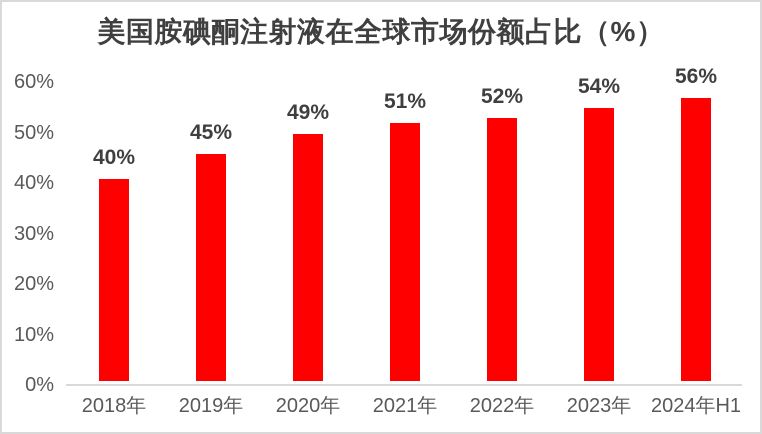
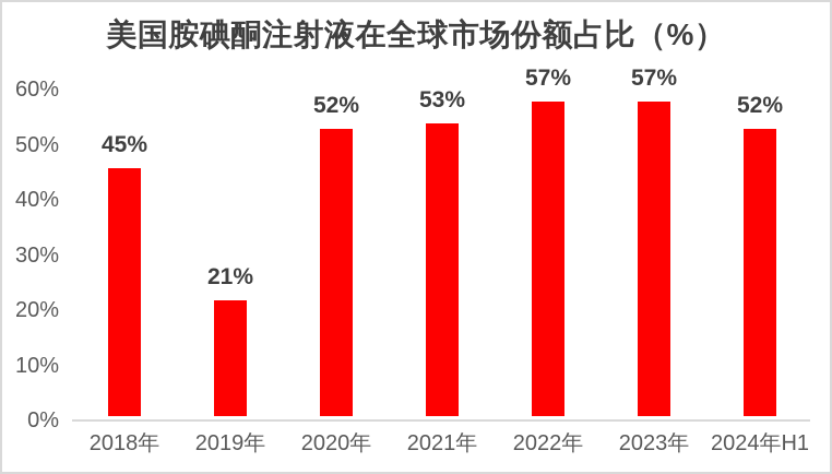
2018年: 40% -> 45%
2019年: 45% -> 21%
2020年: 49% -> 52%
2021年: 51% -> 53%
2022年: 52% -> 57%
2023年: 54% -> 57%
2024年H1: 56% -> 52%
